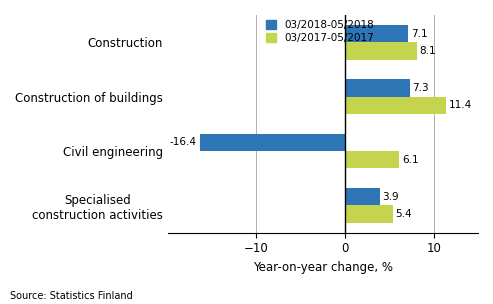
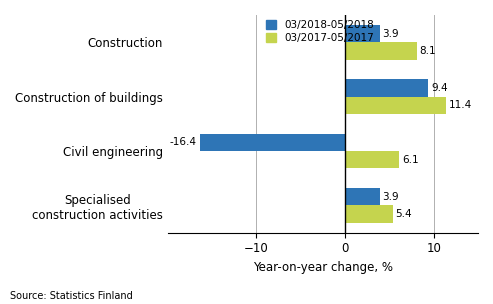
03/2018-05/2018/Construction: 7.1 -> 3.9
03/2018-05/2018/Construction of buildings: 7.3 -> 9.4
